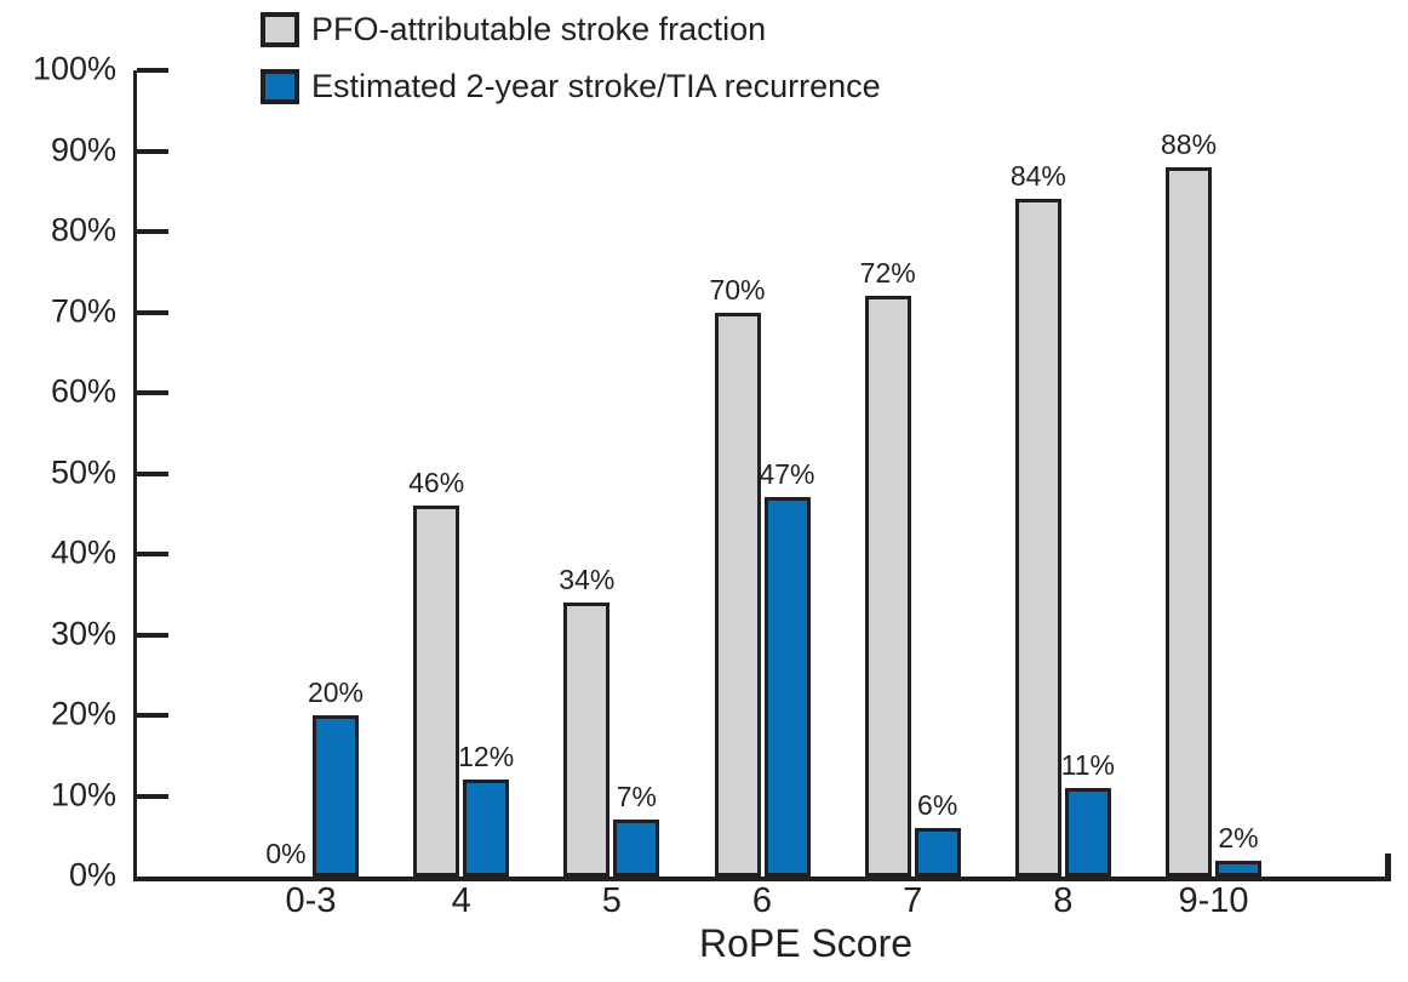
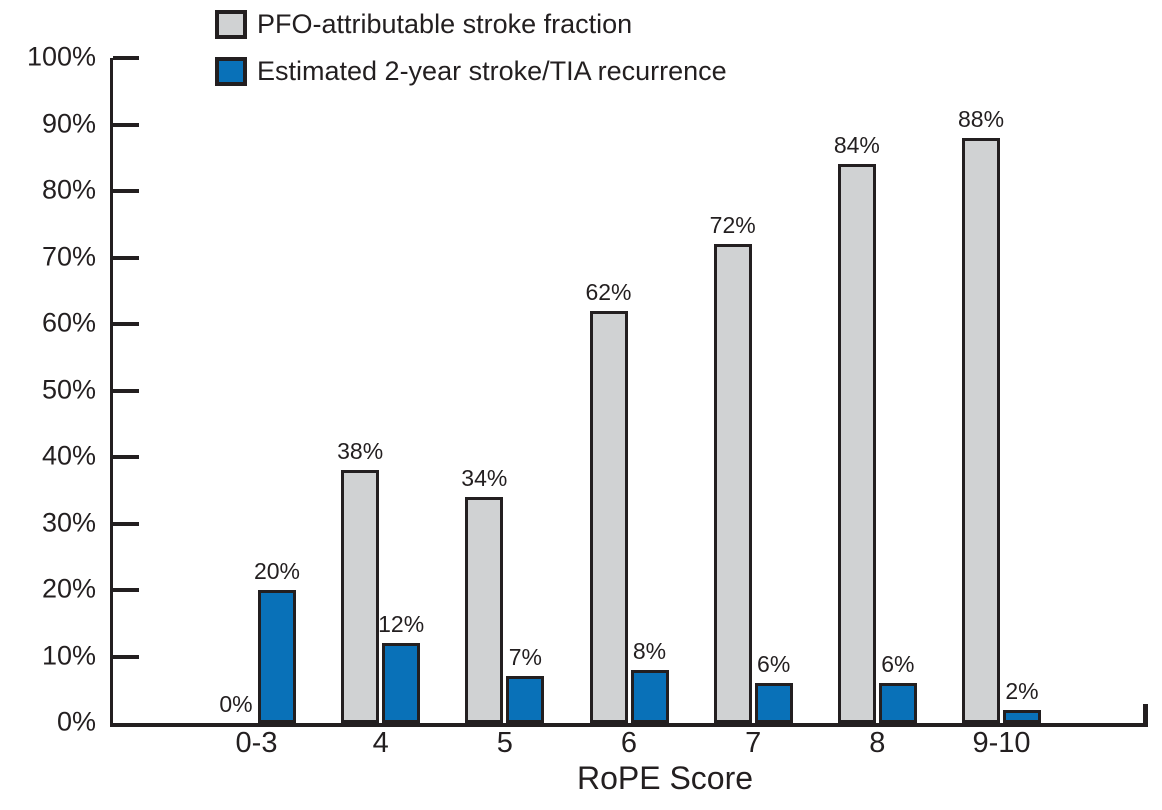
PFO-attributable stroke fraction/4: 46% -> 38%
PFO-attributable stroke fraction/6: 70% -> 62%
Estimated 2-year stroke/TIA recurrence/6: 47% -> 8%
Estimated 2-year stroke/TIA recurrence/8: 11% -> 6%
